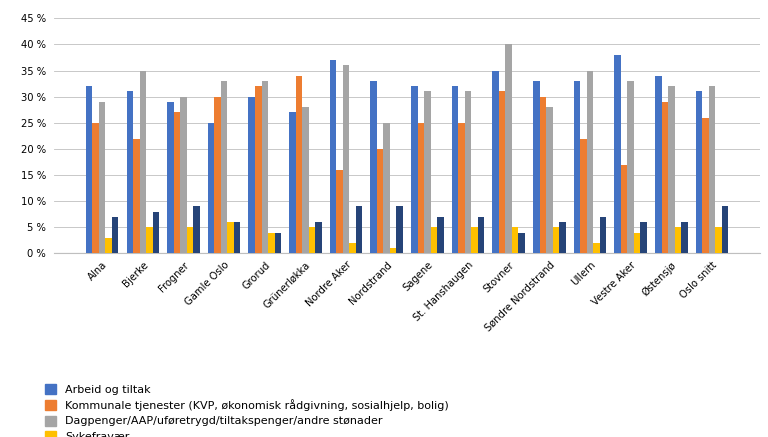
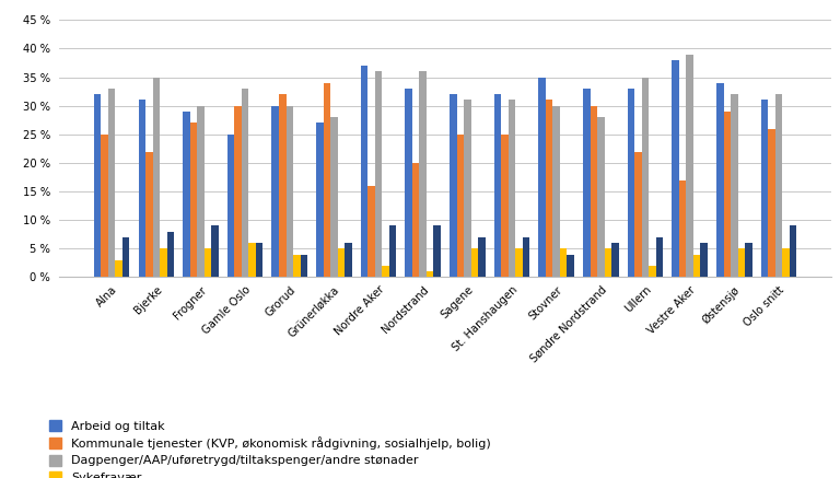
Dagpenger/AAP/uføretrygd/tiltakspenger/andre stønader/Alna: 29 % -> 33 %
Dagpenger/AAP/uføretrygd/tiltakspenger/andre stønader/Grorud: 33 % -> 30 %
Dagpenger/AAP/uføretrygd/tiltakspenger/andre stønader/Nordstrand: 25 % -> 36 %
Dagpenger/AAP/uføretrygd/tiltakspenger/andre stønader/Stovner: 40 % -> 30 %
Dagpenger/AAP/uføretrygd/tiltakspenger/andre stønader/Vestre Aker: 33 % -> 39 %
